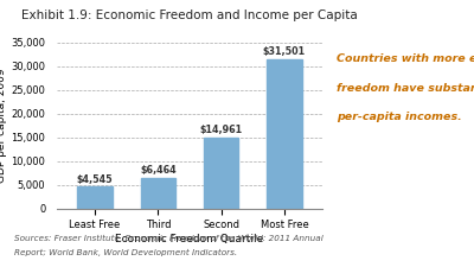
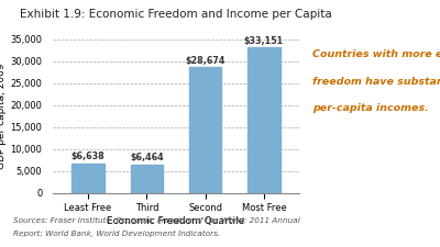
Least Free: $4,545 -> $6,638
Second: $14,961 -> $28,674
Most Free: $31,501 -> $33,151
